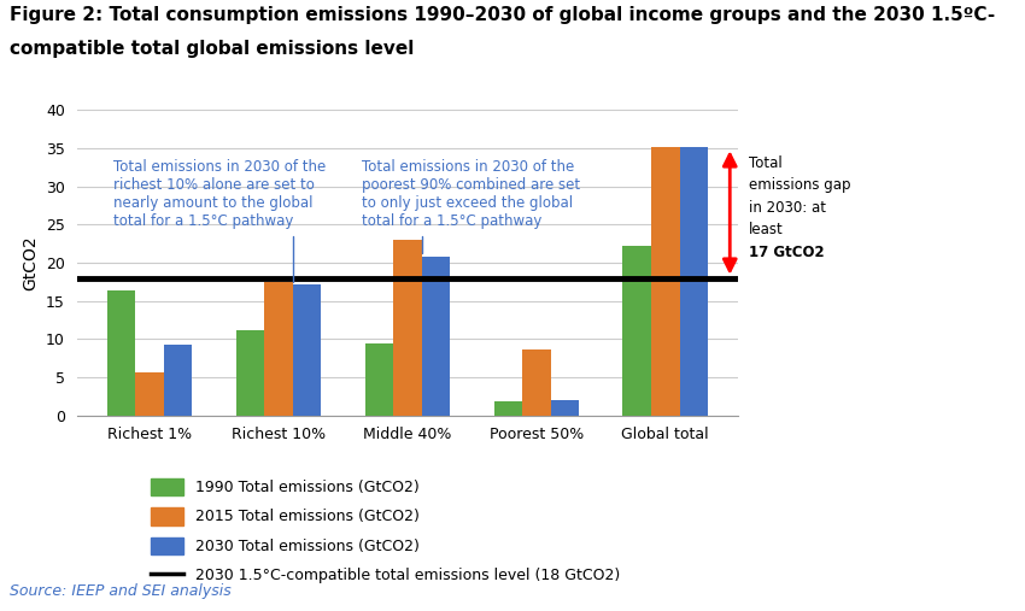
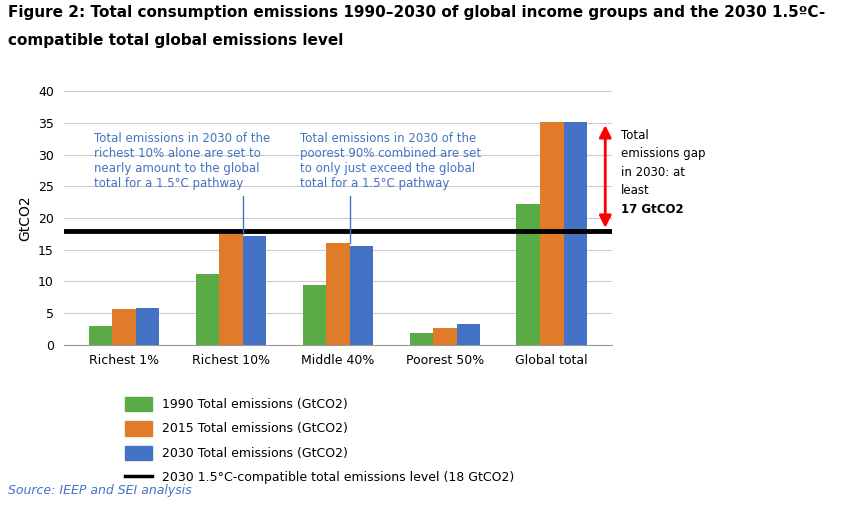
1990 Total emissions (GtCO2)/Richest 1%: 16.4 -> 3.0
2030 Total emissions (GtCO2)/Richest 1%: 9.2 -> 5.8
2015 Total emissions (GtCO2)/Middle 40%: 23.0 -> 16.0
2030 Total emissions (GtCO2)/Middle 40%: 20.8 -> 15.6
2015 Total emissions (GtCO2)/Poorest 50%: 8.6 -> 2.7
2030 Total emissions (GtCO2)/Poorest 50%: 2.0 -> 3.3
